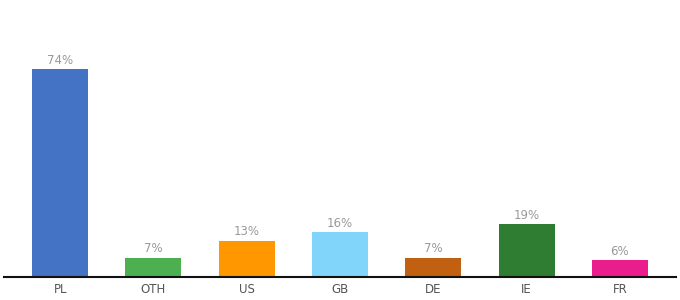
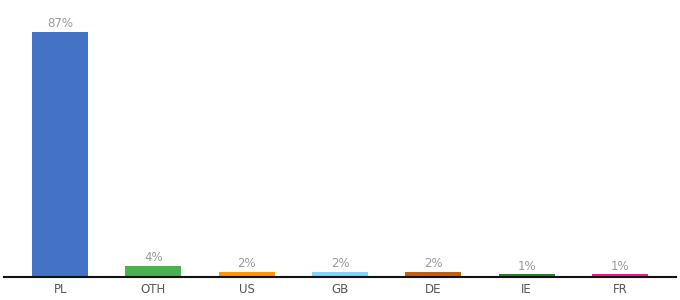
PL: 74% -> 87%
OTH: 7% -> 4%
US: 13% -> 2%
GB: 16% -> 2%
DE: 7% -> 2%
IE: 19% -> 1%
FR: 6% -> 1%
